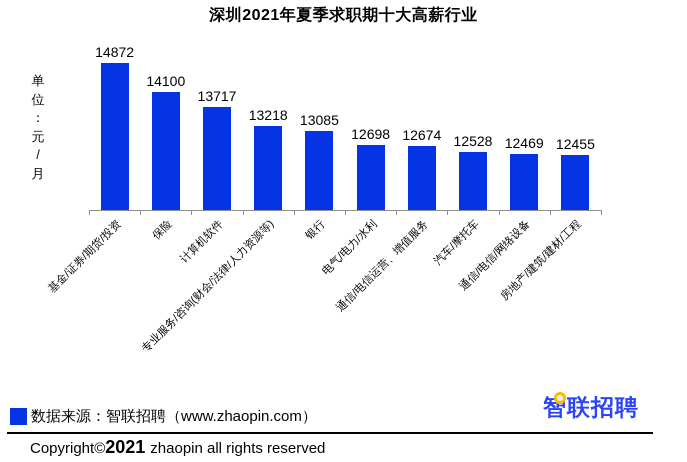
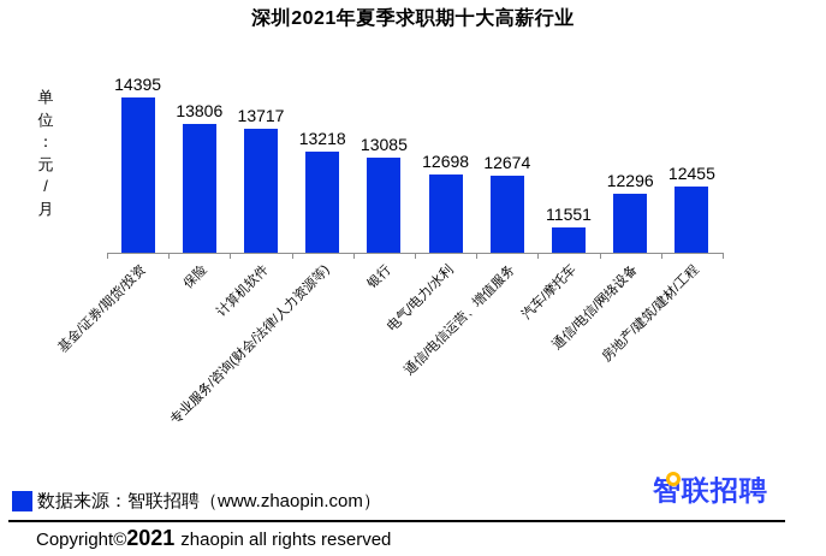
基金/证券/期货/投资: 14872 -> 14395
保险: 14100 -> 13806
汽车/摩托车: 12528 -> 11551
通信/电信/网络设备: 12469 -> 12296
